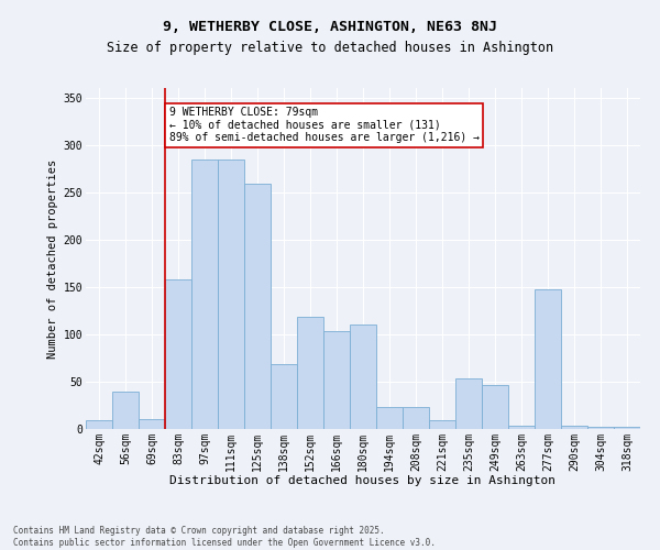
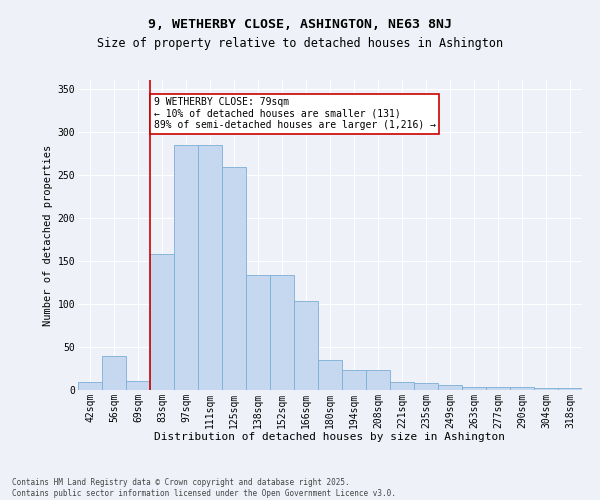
138sqm: 68 -> 134
152sqm: 118 -> 134
180sqm: 110 -> 35
235sqm: 54 -> 8
249sqm: 46 -> 6
277sqm: 148 -> 4
